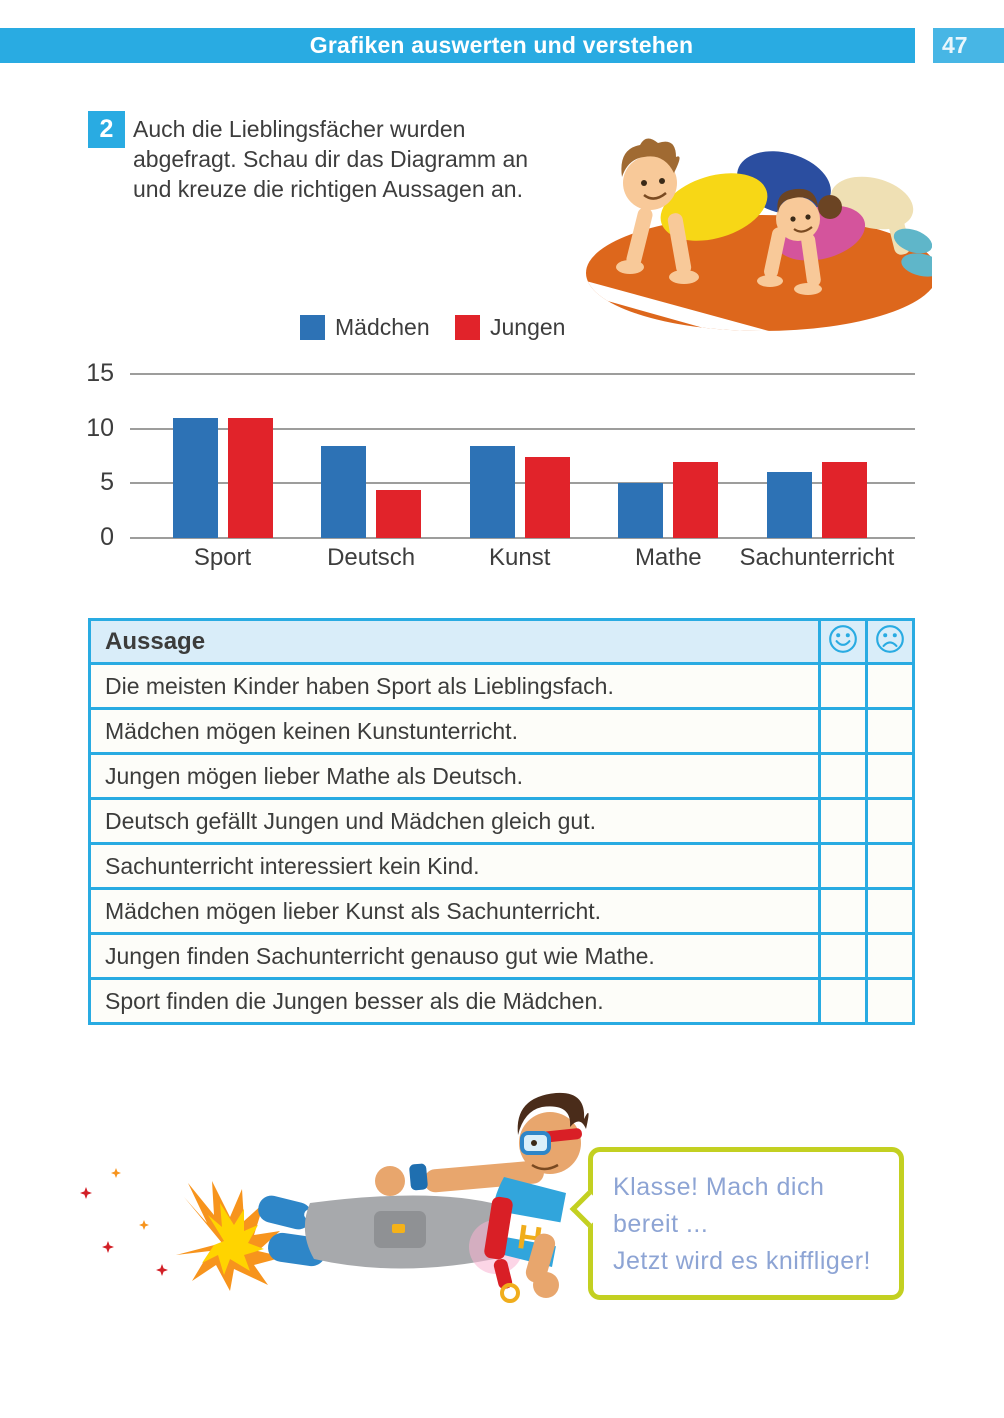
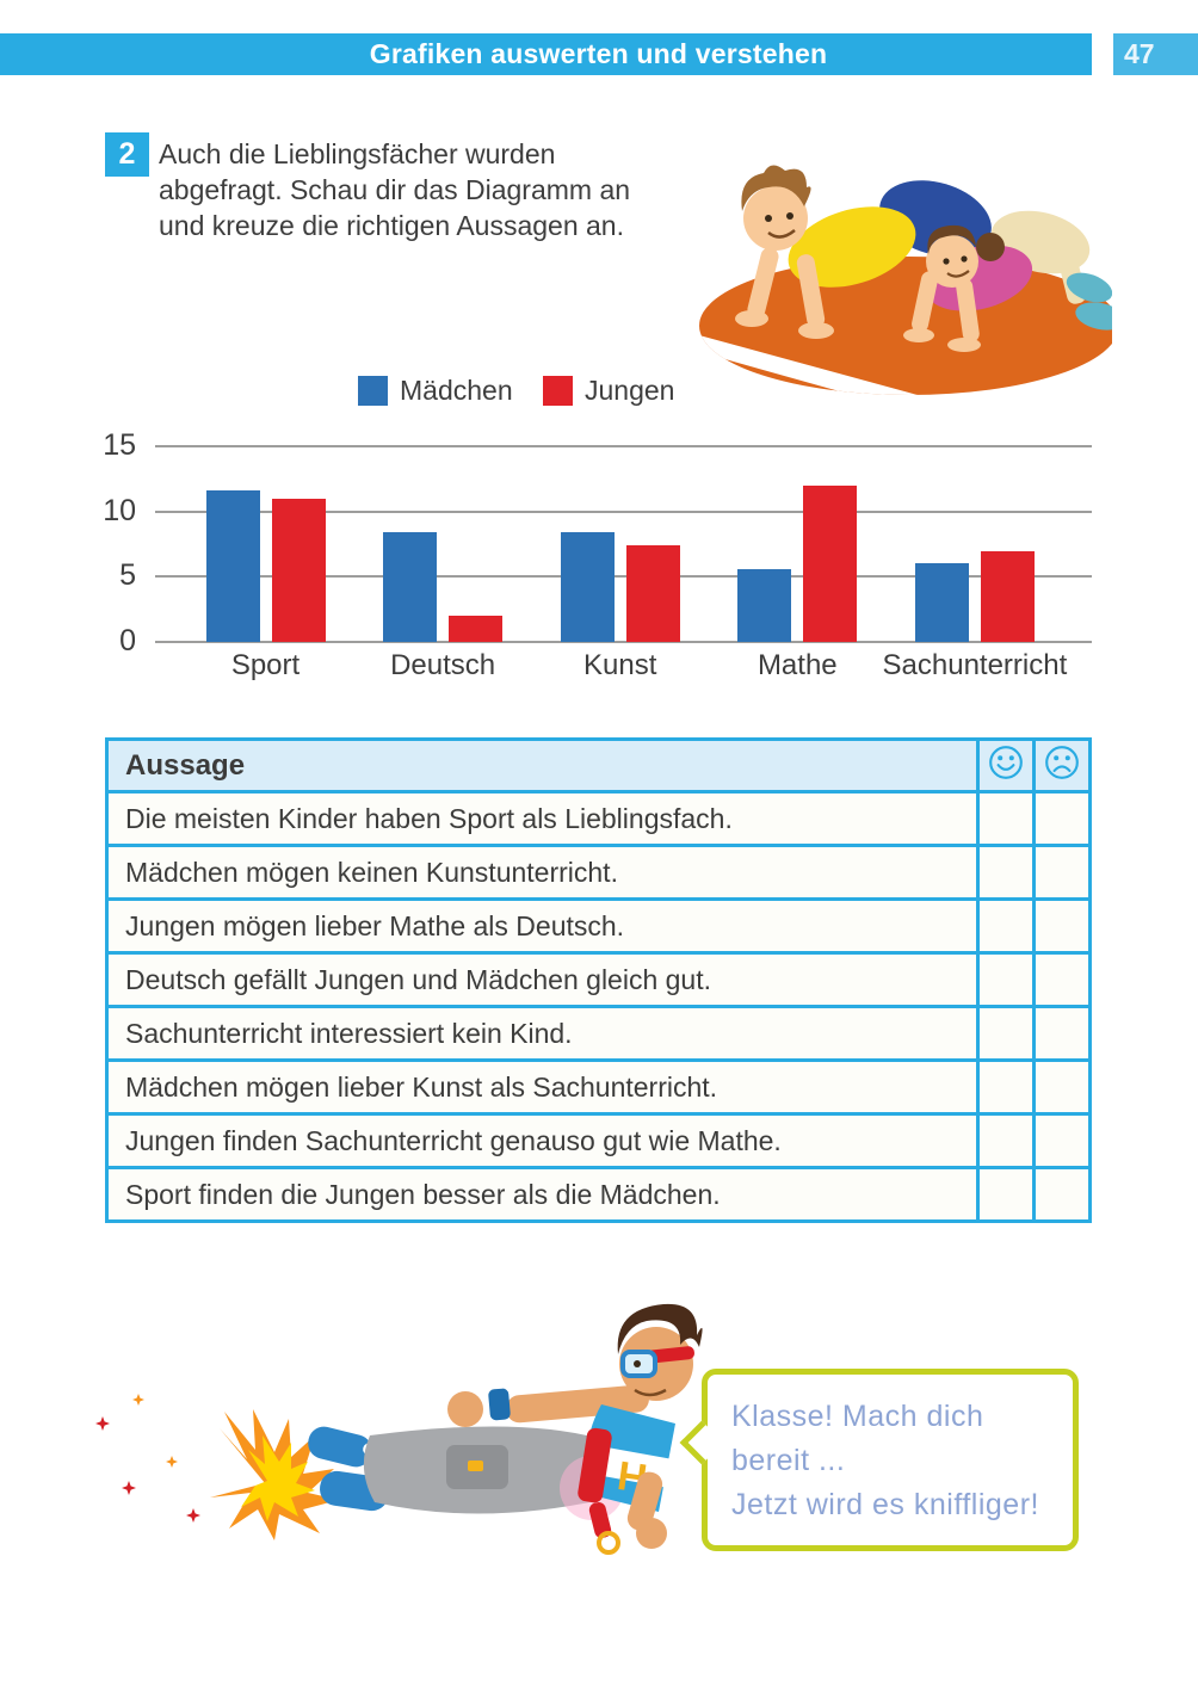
Mädchen/Sport: 11.0 -> 11.6
Jungen/Deutsch: 4.4 -> 2.0
Mädchen/Mathe: 5.0 -> 5.6
Jungen/Mathe: 7.0 -> 12.0
